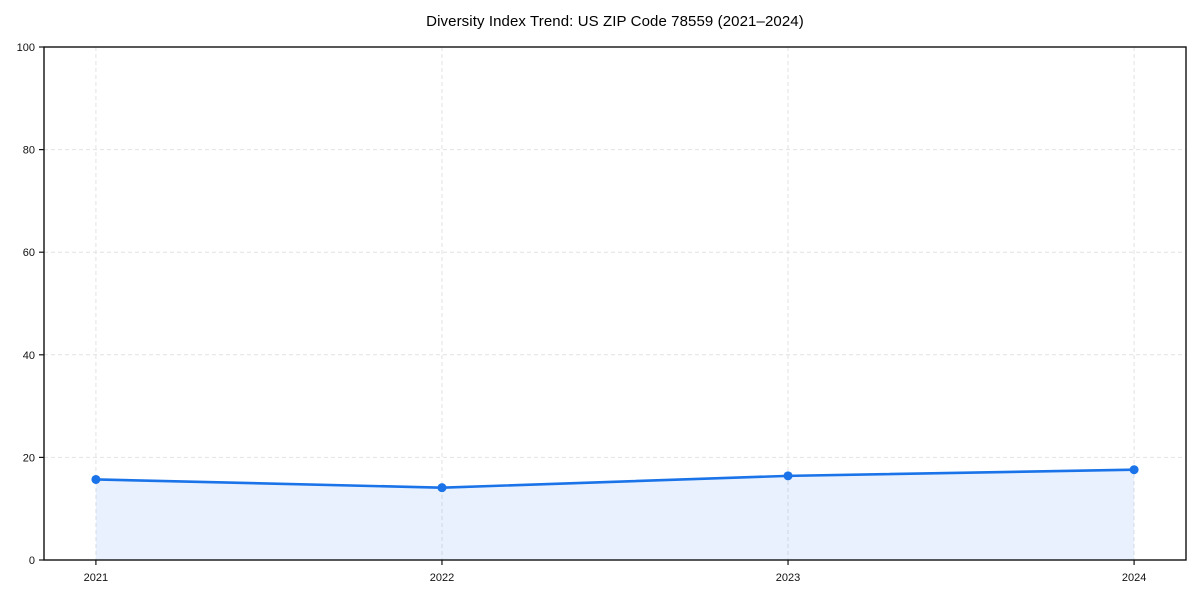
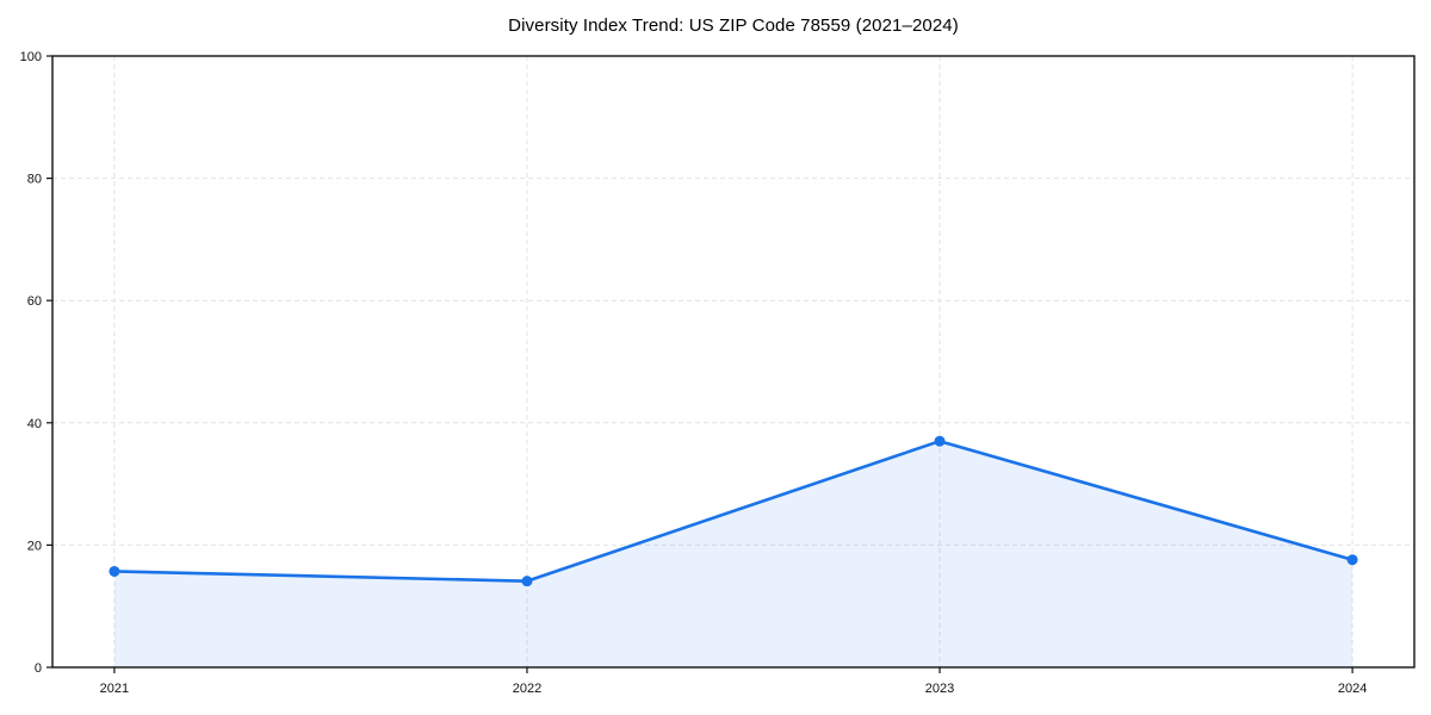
2023: 16 -> 37
